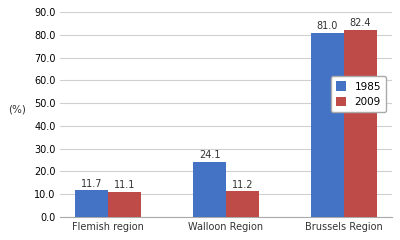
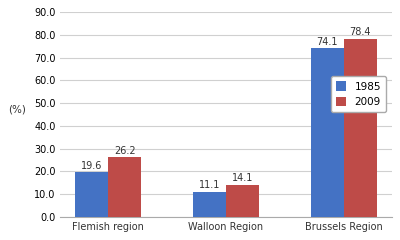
1985/Flemish region: 11.7 -> 19.6
2009/Flemish region: 11.1 -> 26.2
1985/Walloon Region: 24.1 -> 11.1
2009/Walloon Region: 11.2 -> 14.1
1985/Brussels Region: 81.0 -> 74.1
2009/Brussels Region: 82.4 -> 78.4
